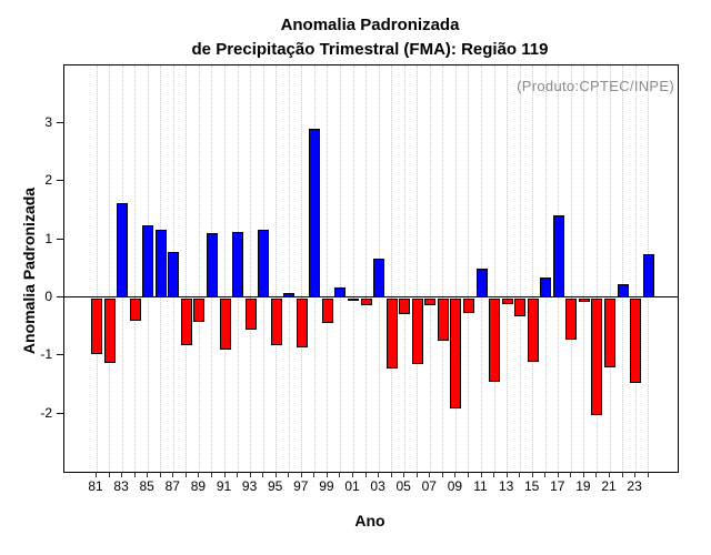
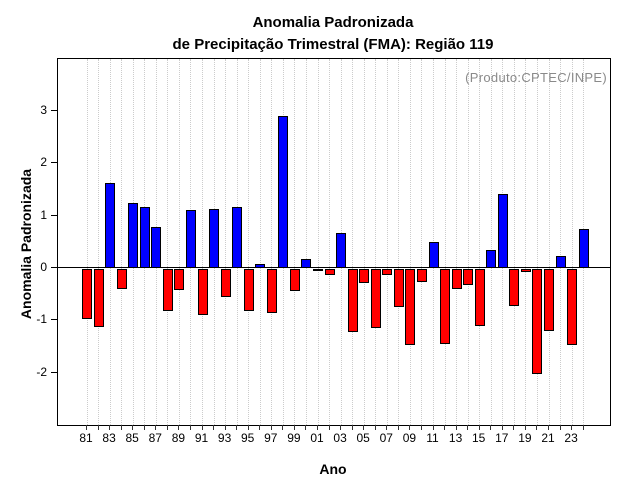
09: -1.9 -> -1.4
13: -0.1 -> -0.4
